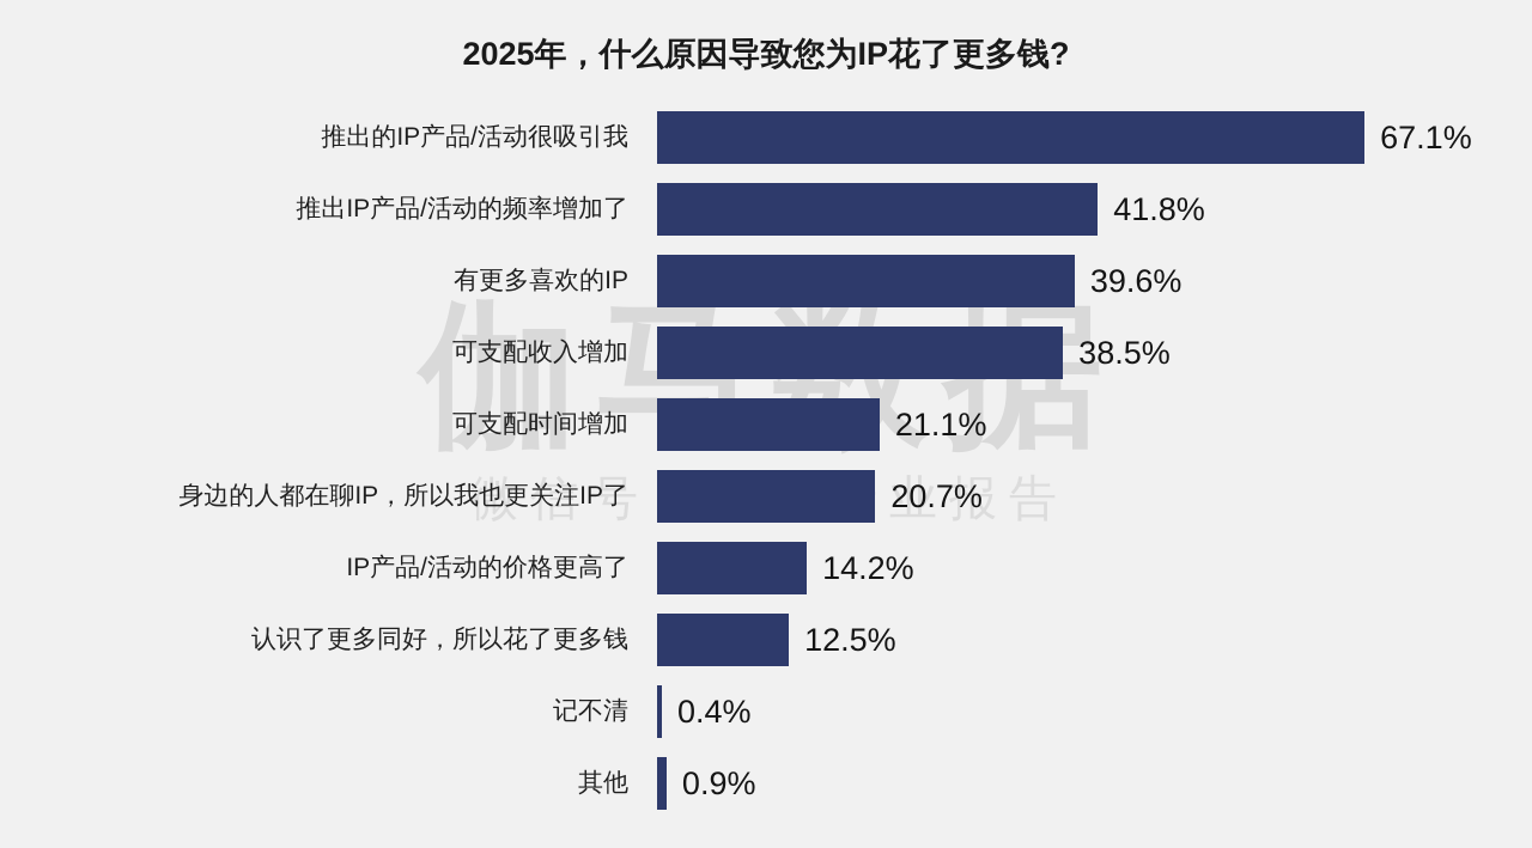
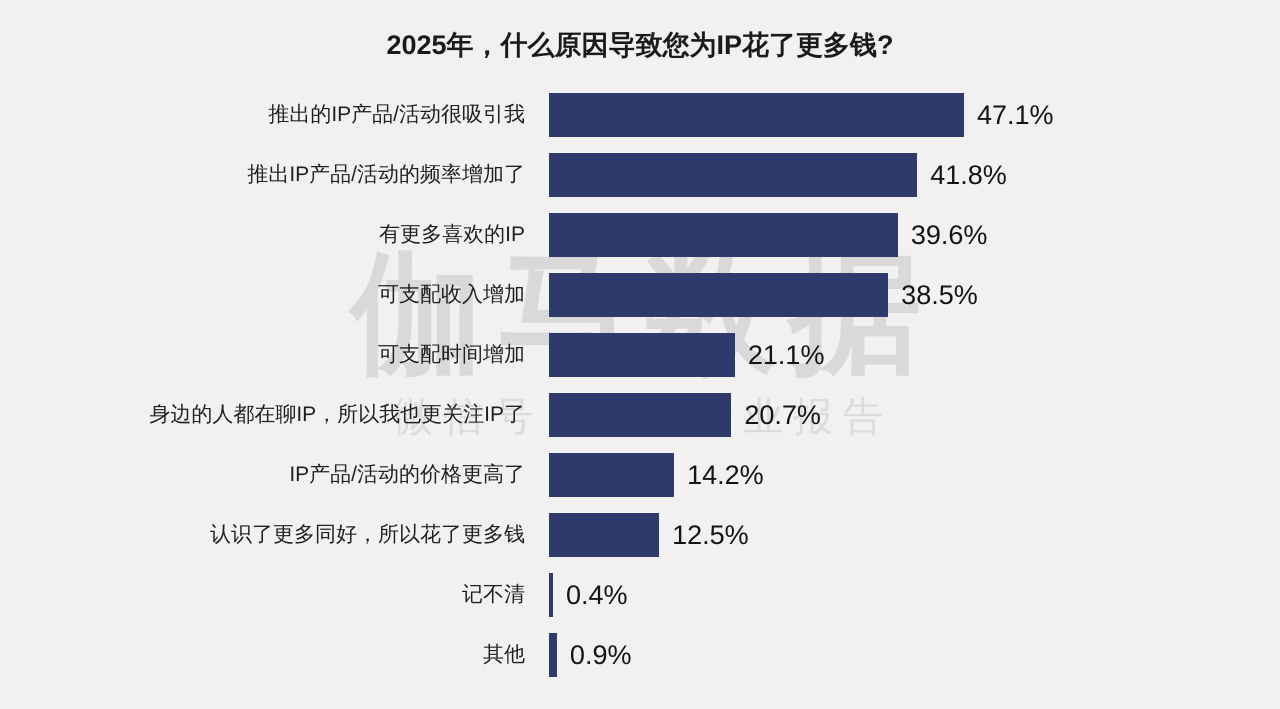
推出的IP产品/活动很吸引我: 67.1% -> 47.1%
